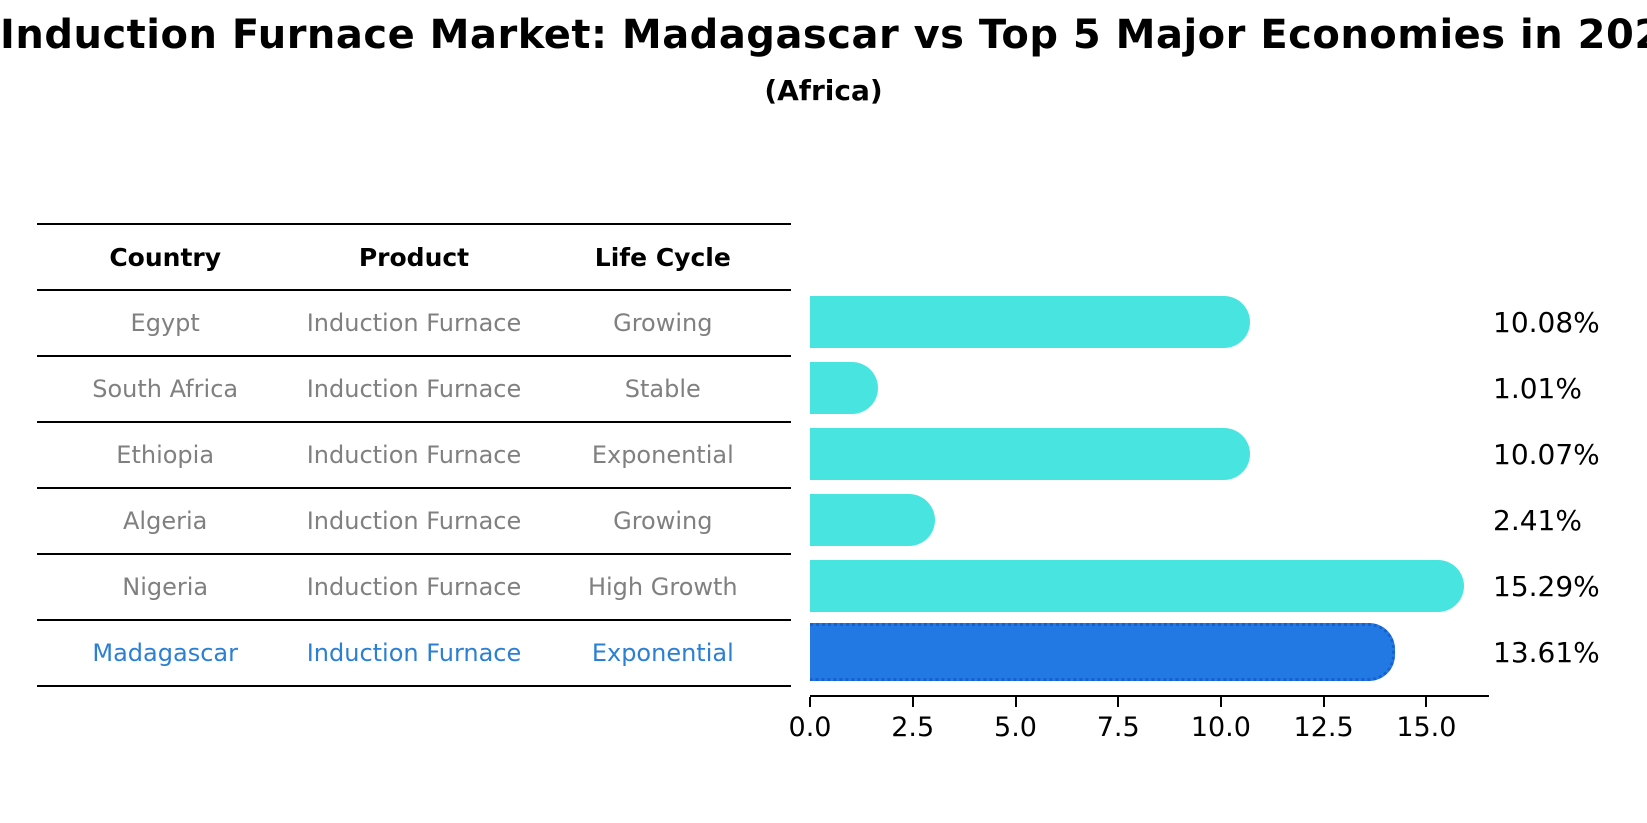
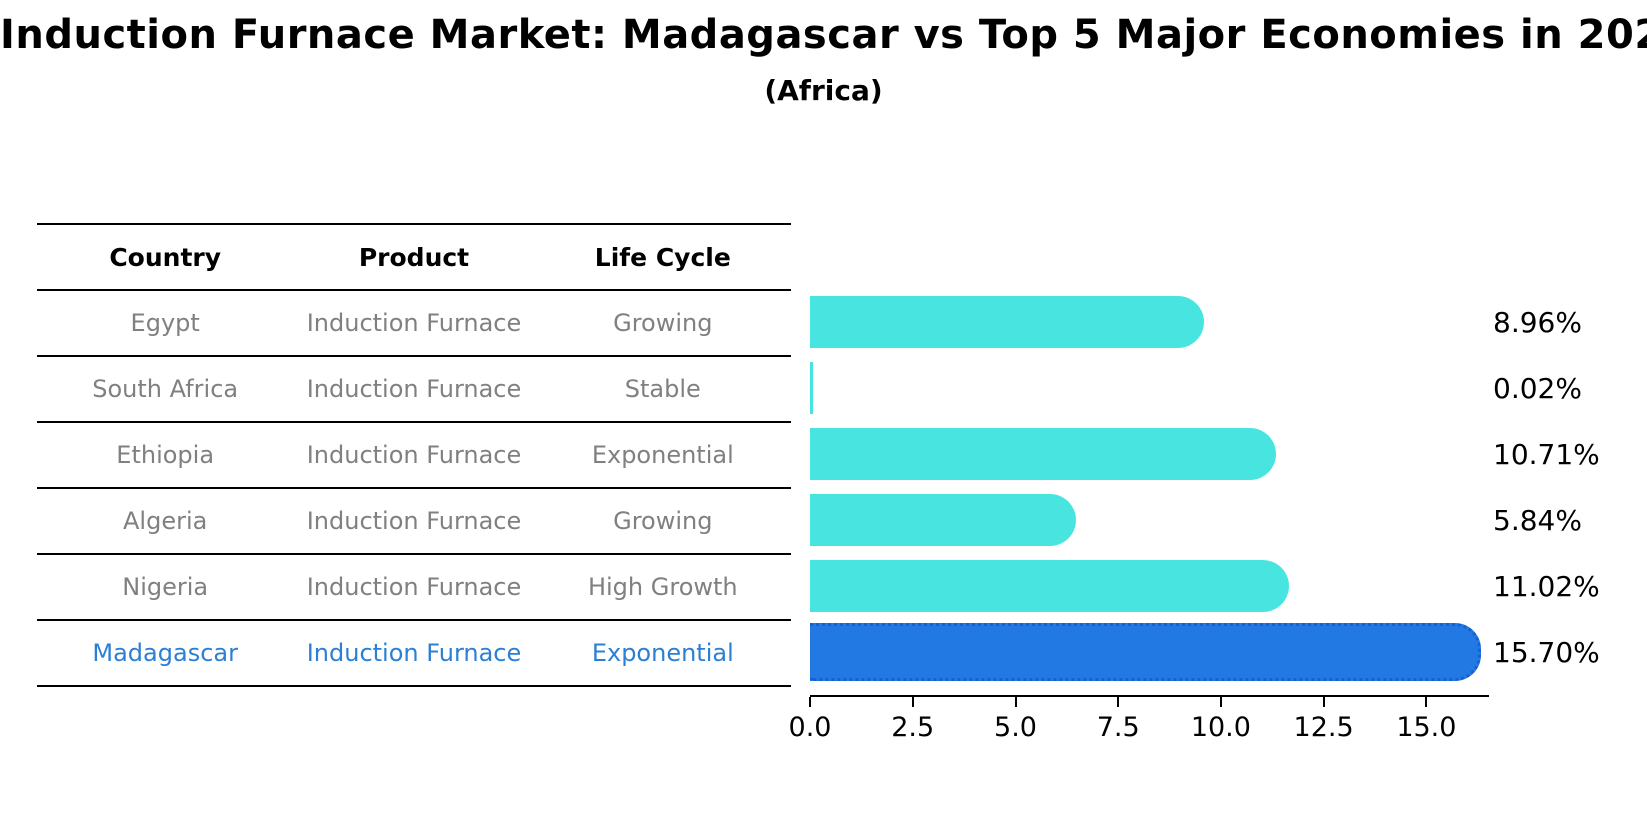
Egypt: 10.08% -> 8.96%
South Africa: 1.01% -> 0.02%
Ethiopia: 10.07% -> 10.71%
Algeria: 2.41% -> 5.84%
Nigeria: 15.29% -> 11.02%
Madagascar: 13.61% -> 15.70%
